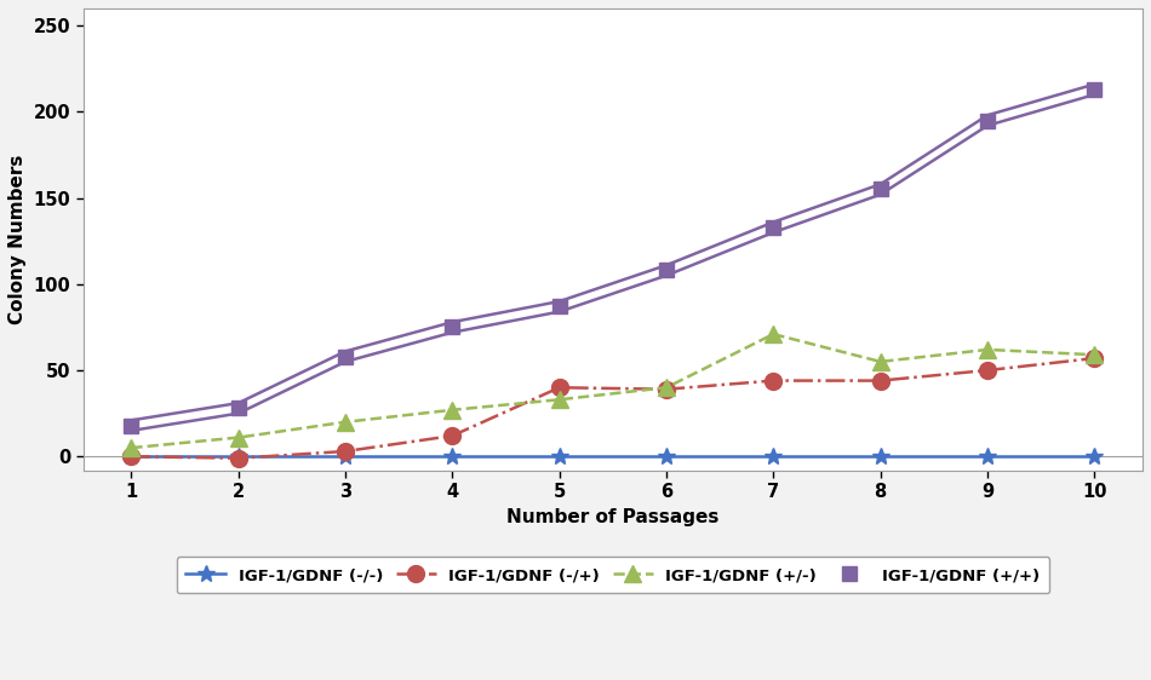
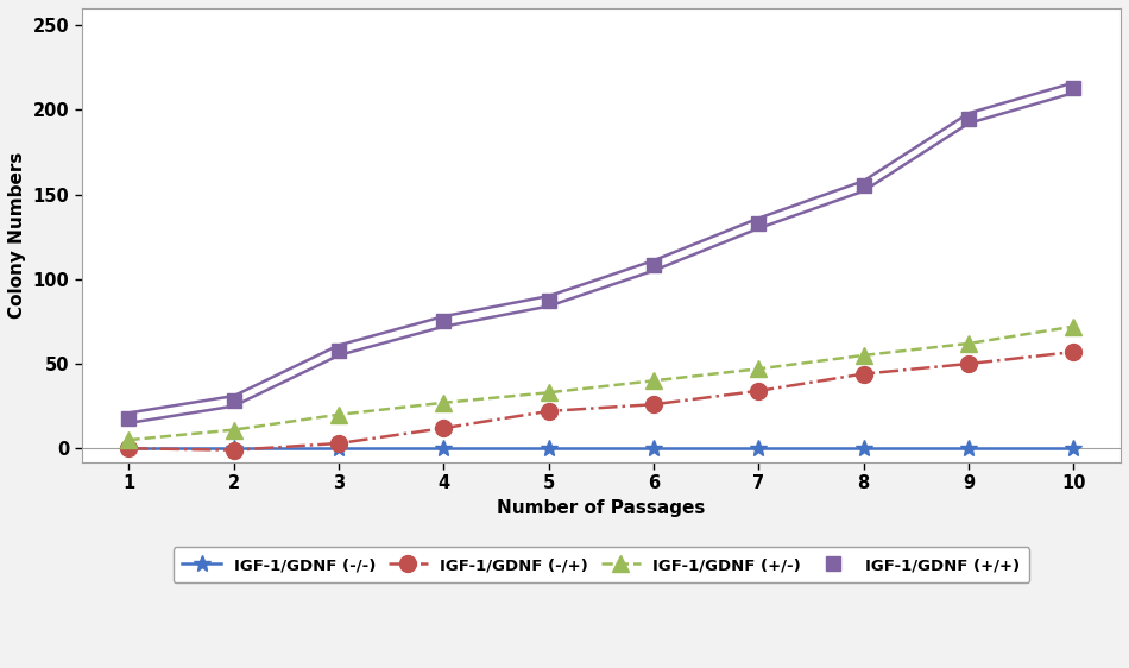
IGF-1/GDNF (-/+)/5: 40 -> 22
IGF-1/GDNF (-/+)/6: 39 -> 26
IGF-1/GDNF (-/+)/7: 44 -> 34
IGF-1/GDNF (+/-)/7: 71 -> 47
IGF-1/GDNF (+/-)/10: 59 -> 72
